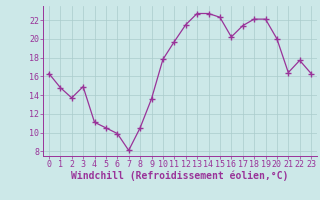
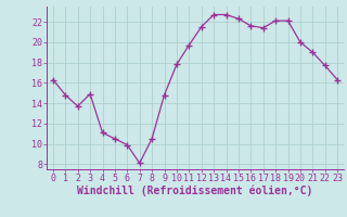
9: 13.6 -> 14.8
16: 20.2 -> 21.6
21: 16.4 -> 19.0
